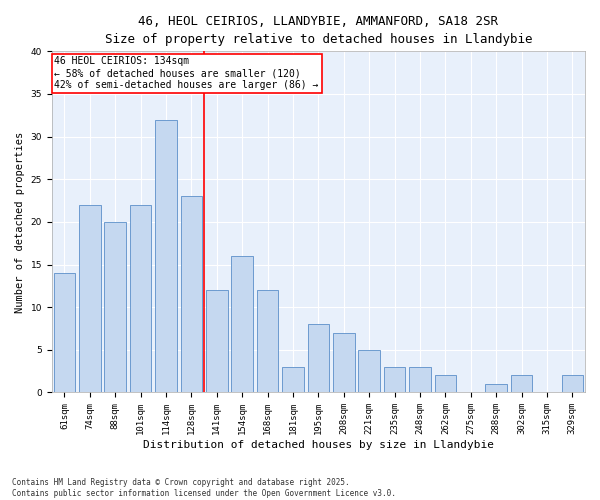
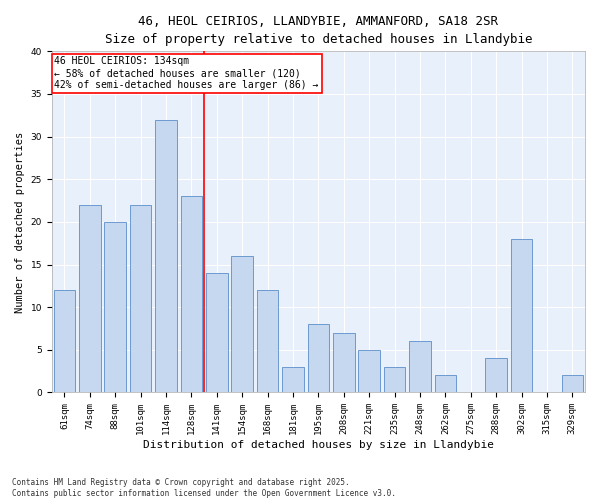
61sqm: 14 -> 12
141sqm: 12 -> 14
248sqm: 3 -> 6
288sqm: 1 -> 4
302sqm: 2 -> 18
